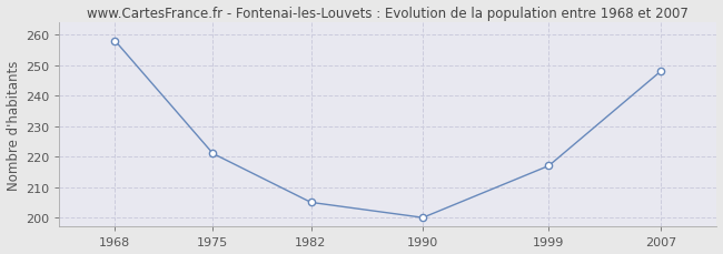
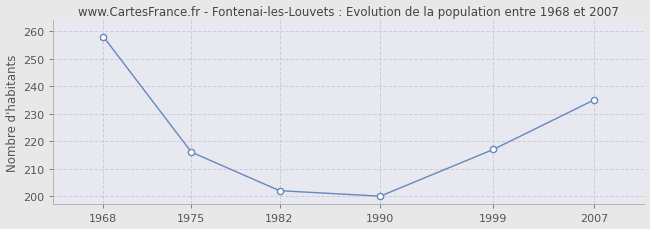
1975: 221 -> 216
1982: 205 -> 202
2007: 248 -> 235
